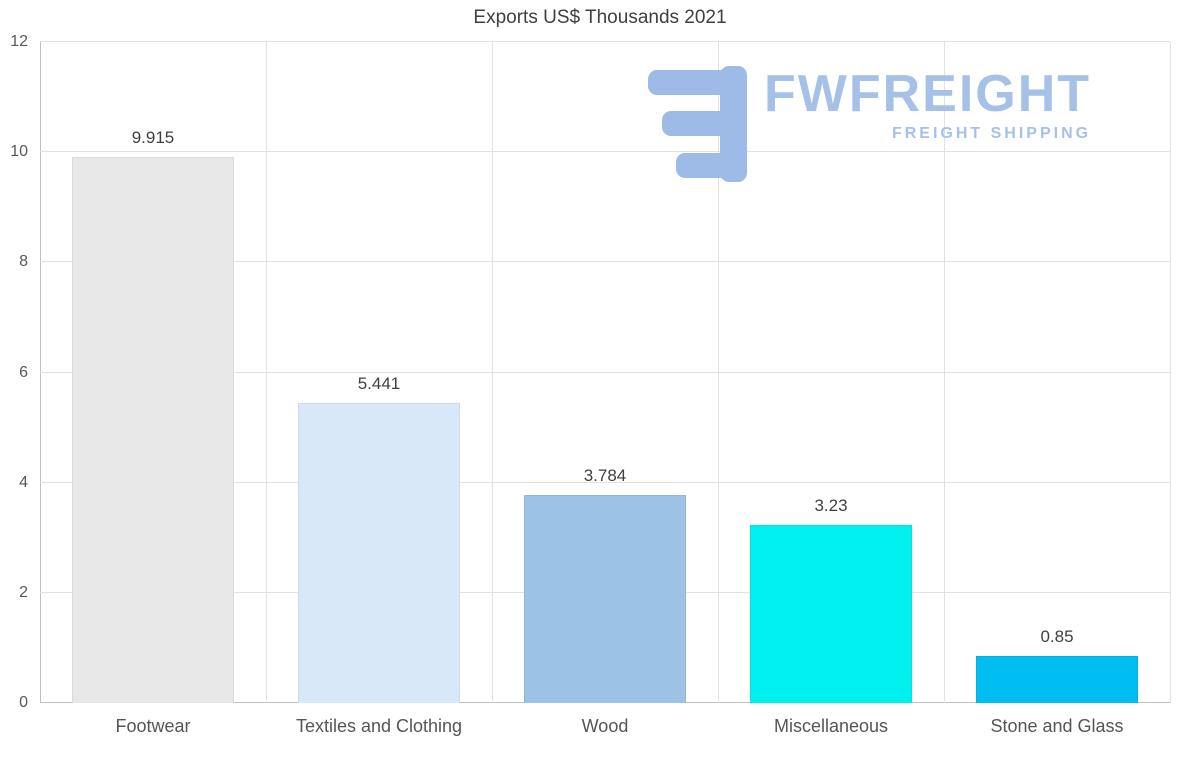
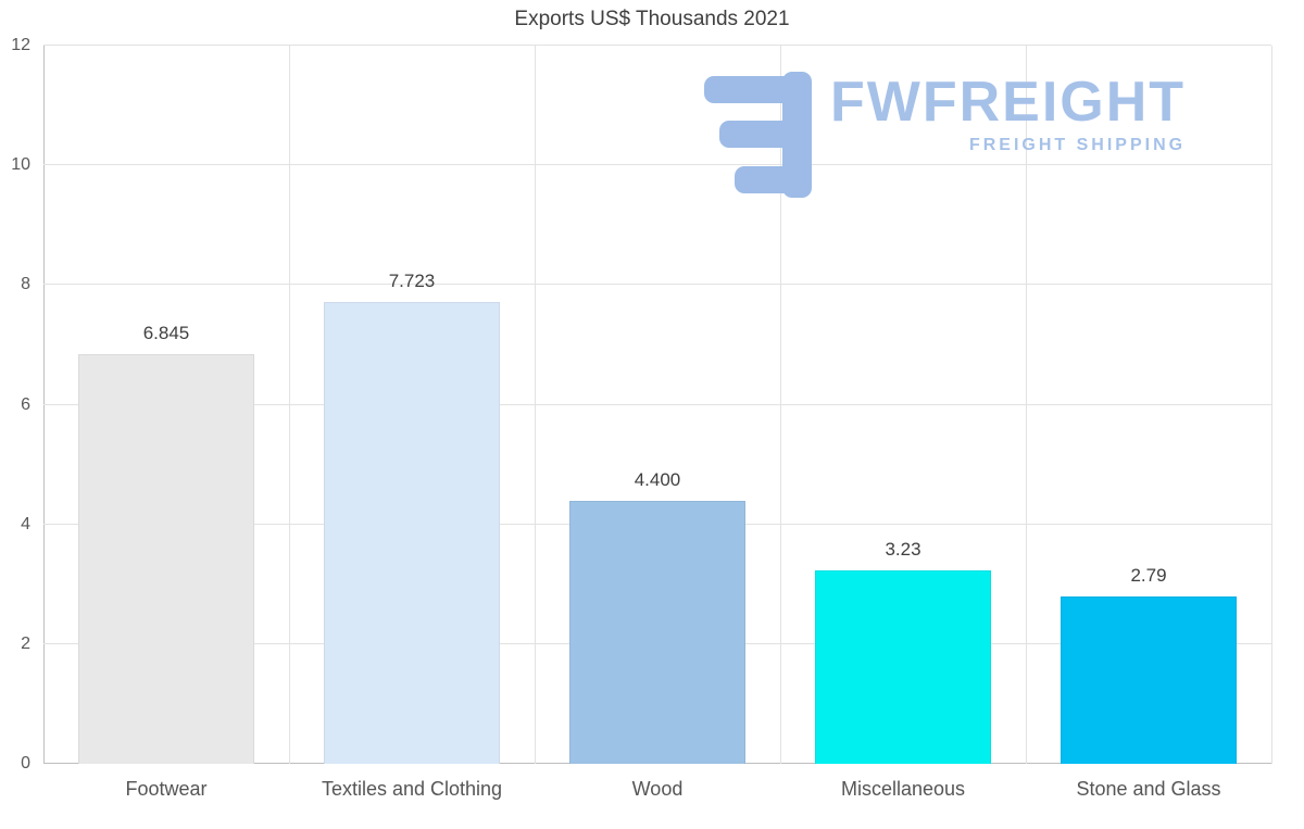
Footwear: 9.915 -> 6.845
Textiles and Clothing: 5.441 -> 7.723
Wood: 3.784 -> 4.400
Stone and Glass: 0.85 -> 2.79
